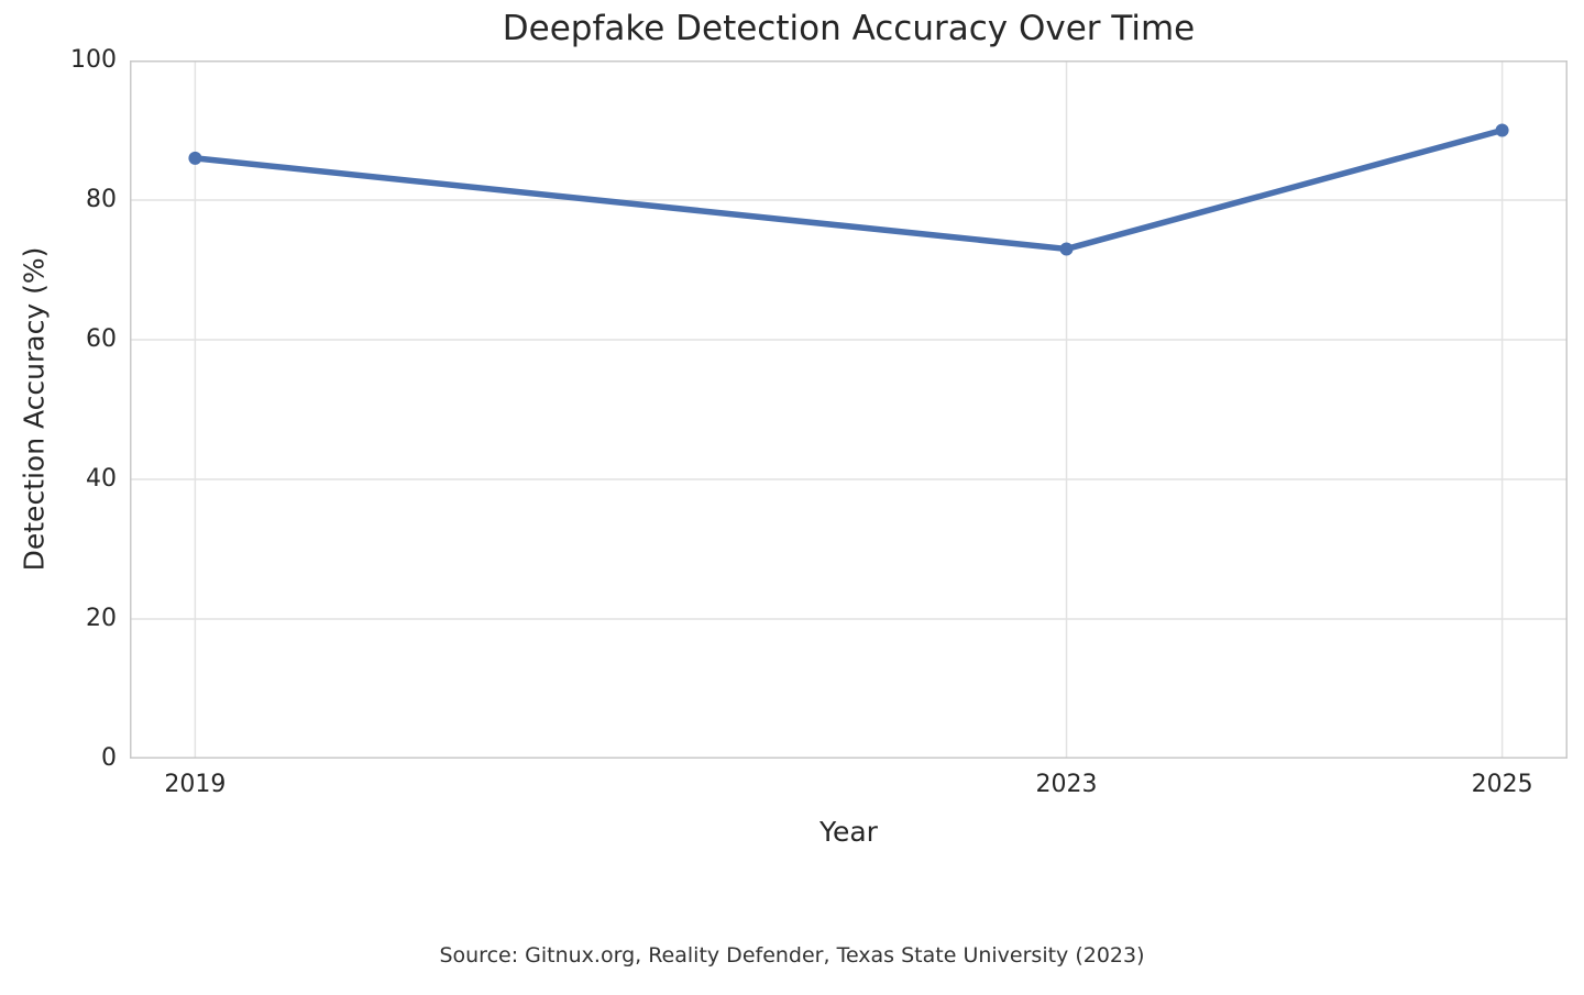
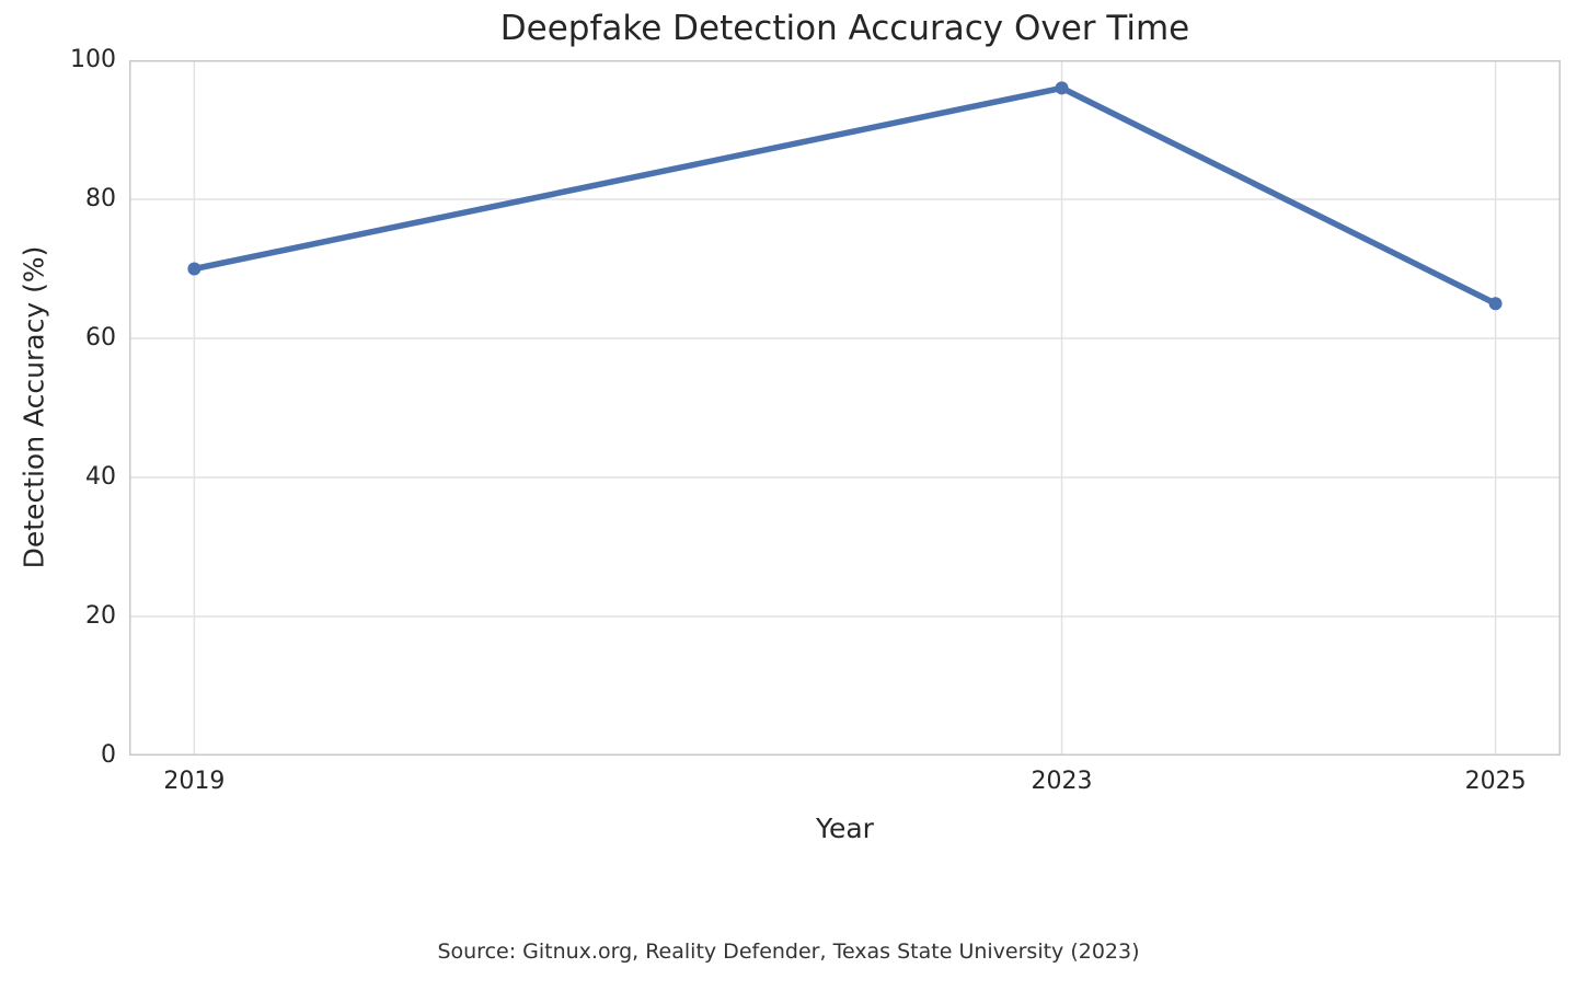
2019: 86 -> 70
2023: 73 -> 96
2025: 90 -> 65
